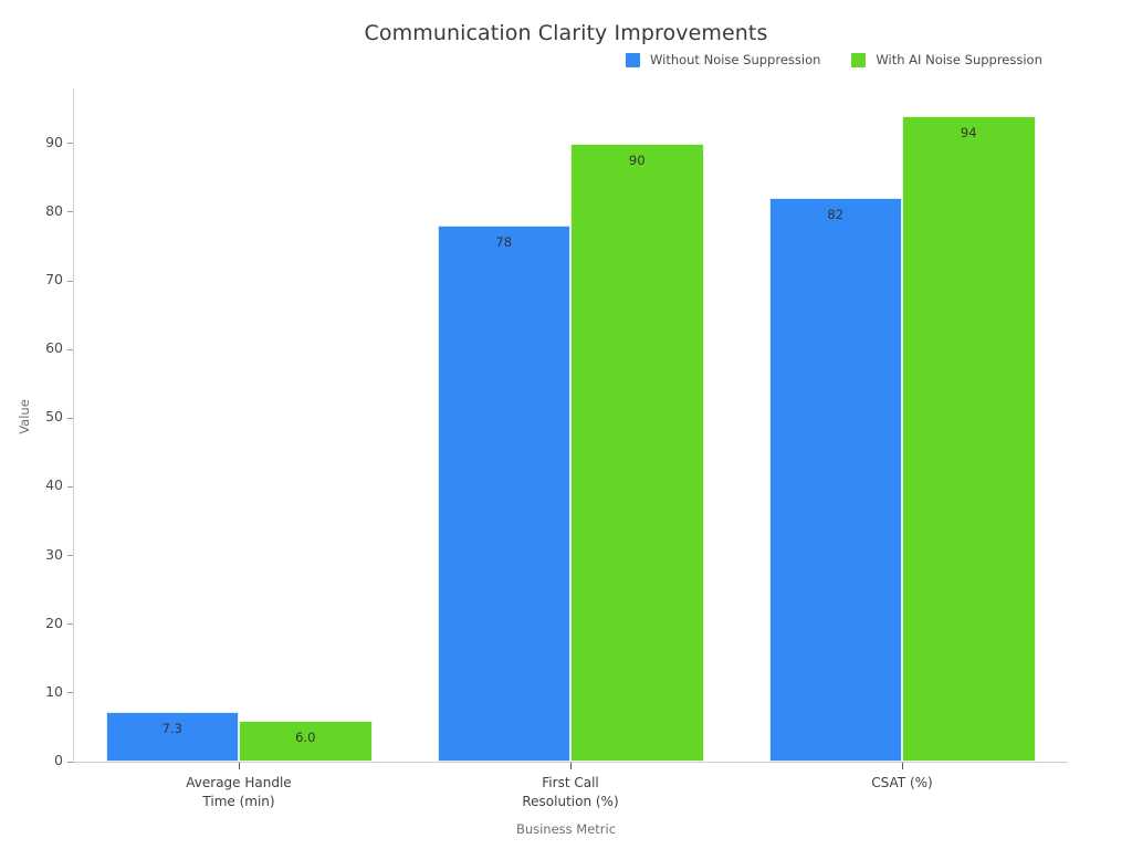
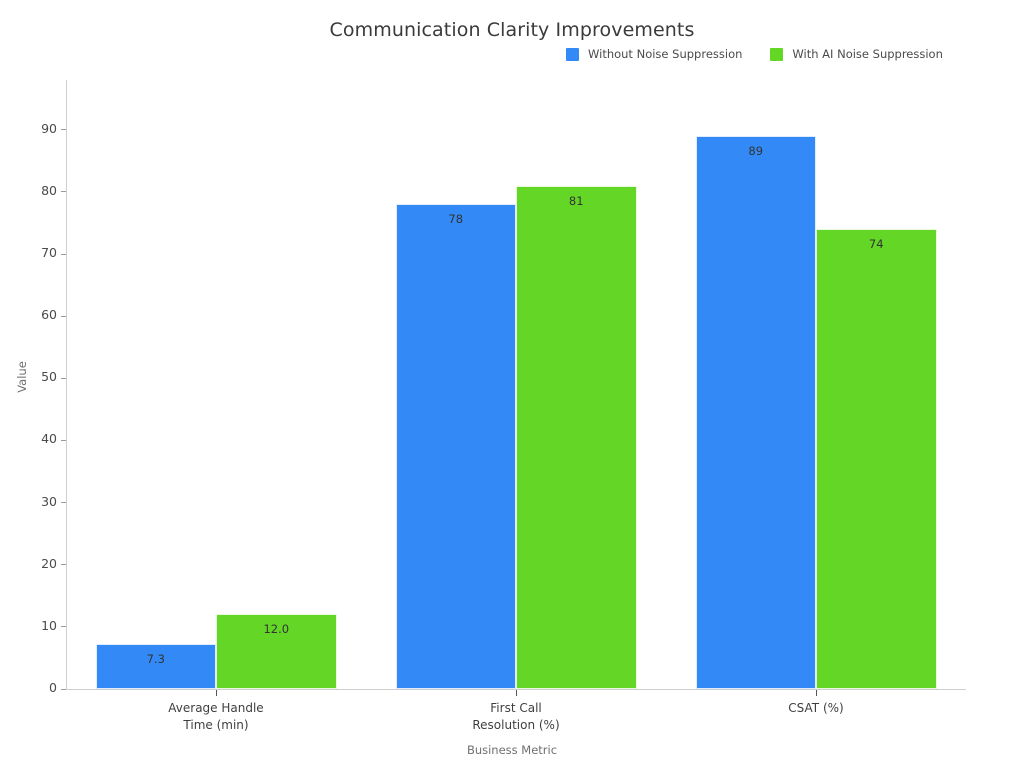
With AI Noise Suppression/Average Handle Time (min): 6.0 -> 12.0
With AI Noise Suppression/First Call Resolution (%): 90 -> 81
Without Noise Suppression/CSAT (%): 82 -> 89
With AI Noise Suppression/CSAT (%): 94 -> 74
